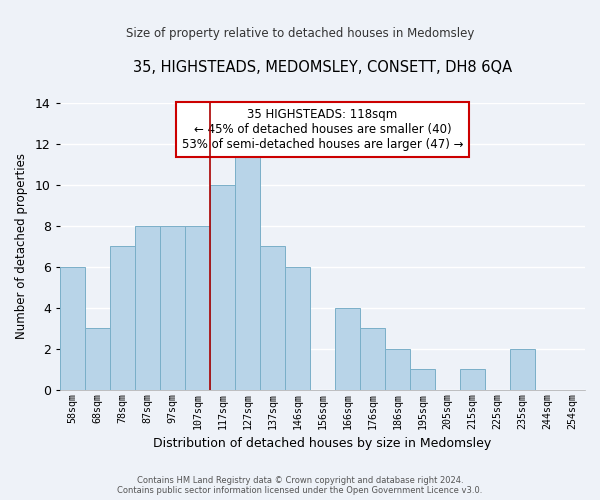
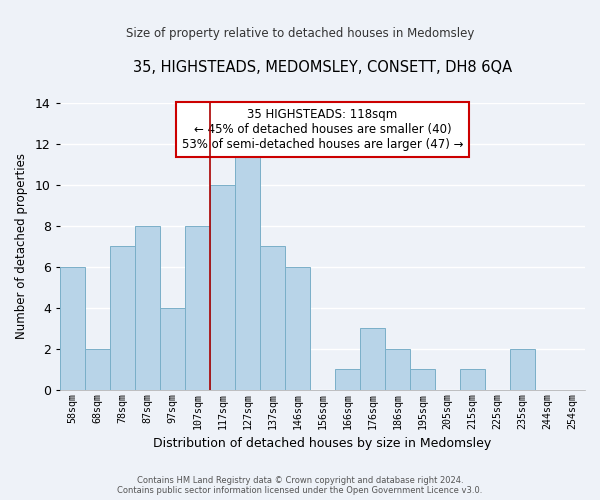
68sqm: 3 -> 2
97sqm: 8 -> 4
166sqm: 4 -> 1
